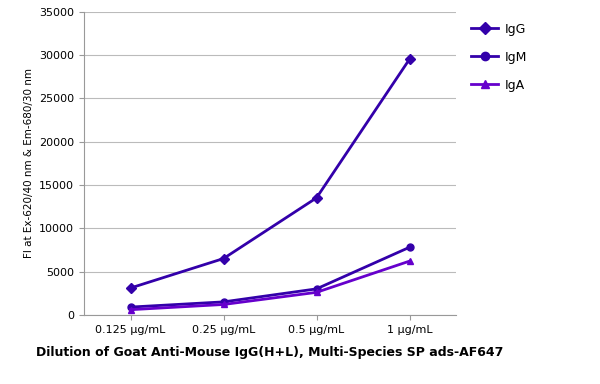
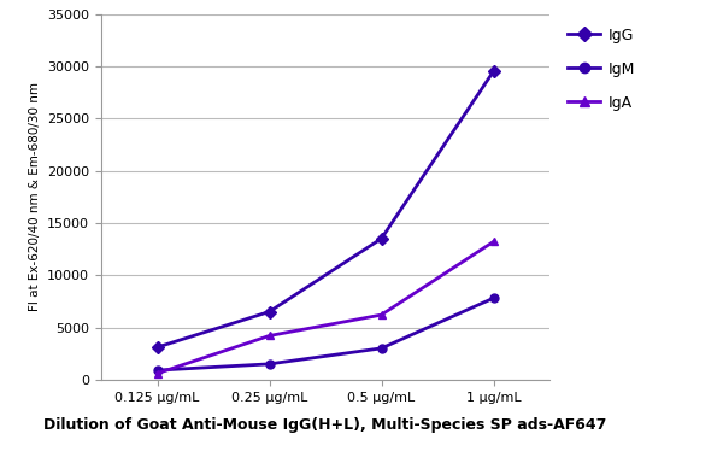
IgA/0.25 μg/mL: 1200 -> 4200
IgA/0.5 μg/mL: 2600 -> 6200
IgA/1 μg/mL: 6200 -> 13200
